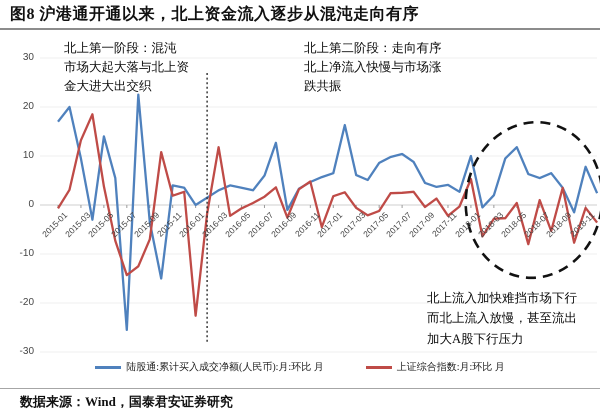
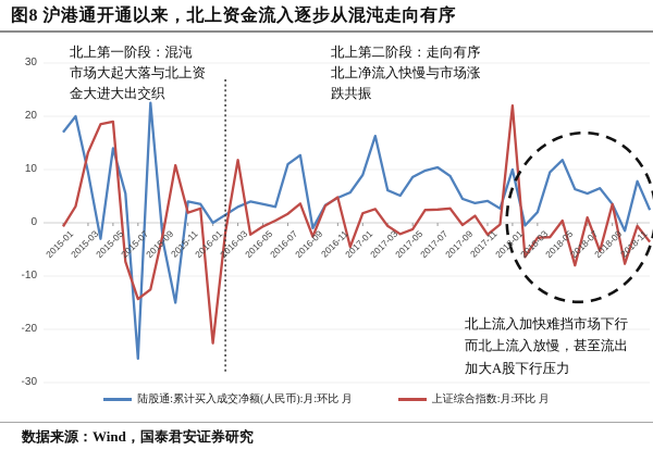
上证综合指数:月:环比 月/2015-05: 4 -> 19
上证综合指数:月:环比 月/2015-09: -7 -> -2
陆股通:累计买入成交净额(人民币):月:环比 月/2016-07: 6 -> 11
陆股通:累计买入成交净额(人民币):月:环比 月/2017-01: 6 -> 9
上证综合指数:月:环比 月/2018-01: 5 -> 22
